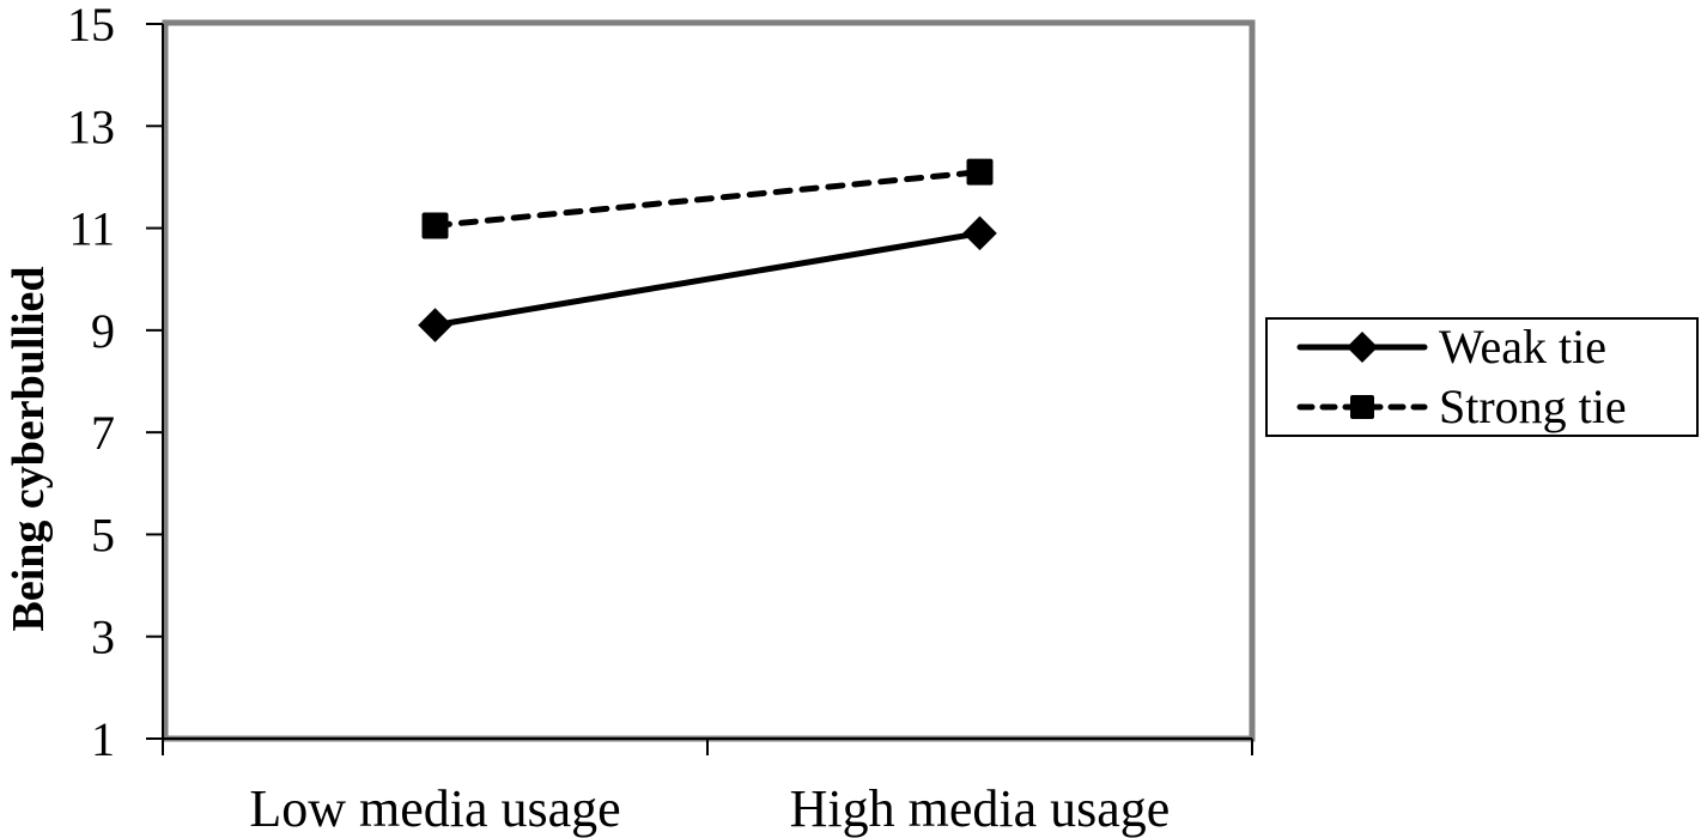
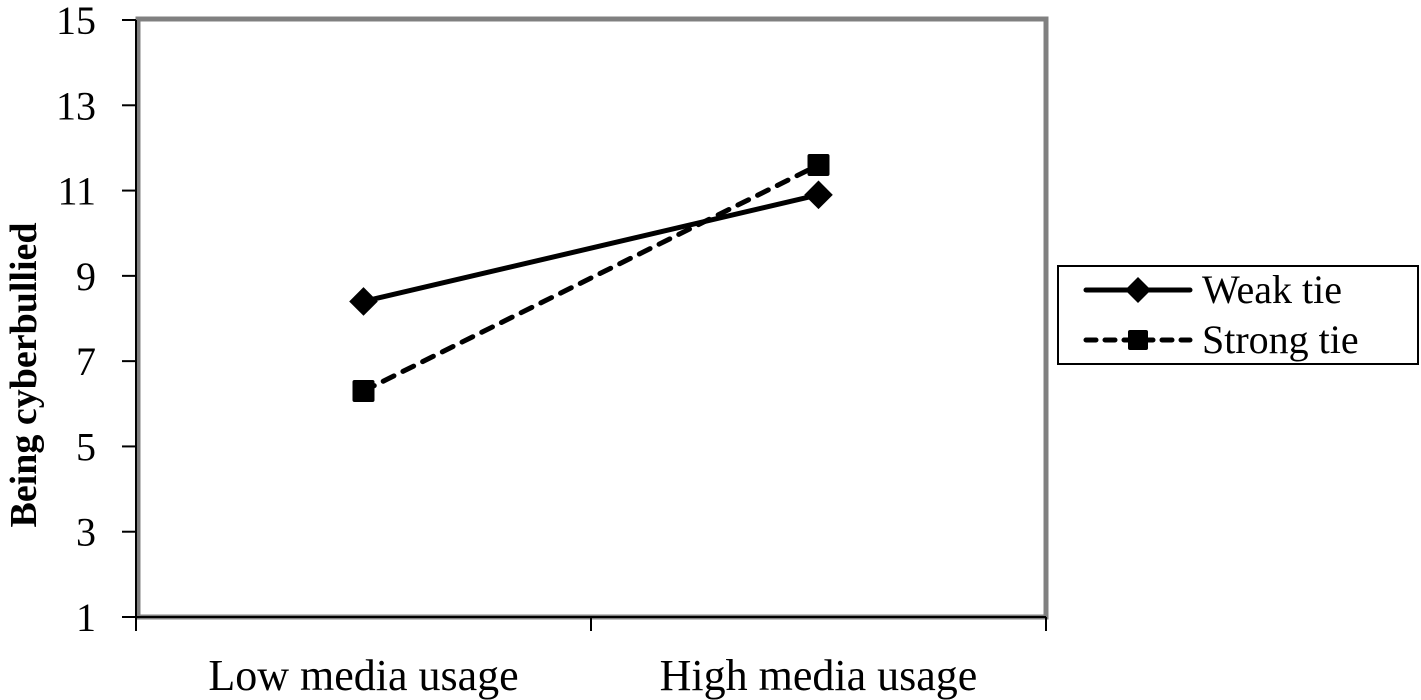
Weak tie/Low media usage: 9.1 -> 8.4
Strong tie/Low media usage: 11.1 -> 6.3
Strong tie/High media usage: 12.1 -> 11.6
